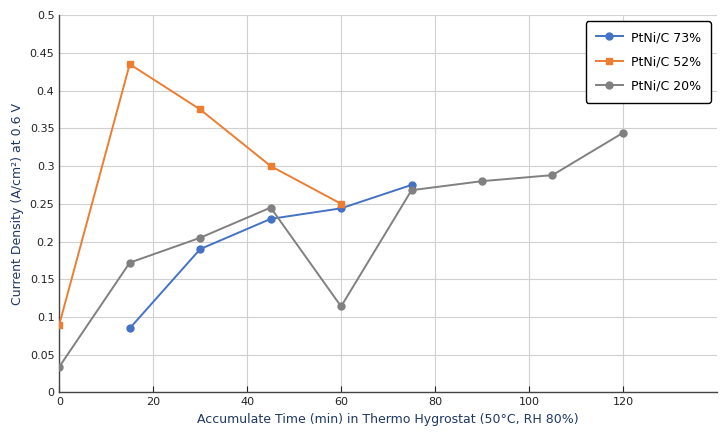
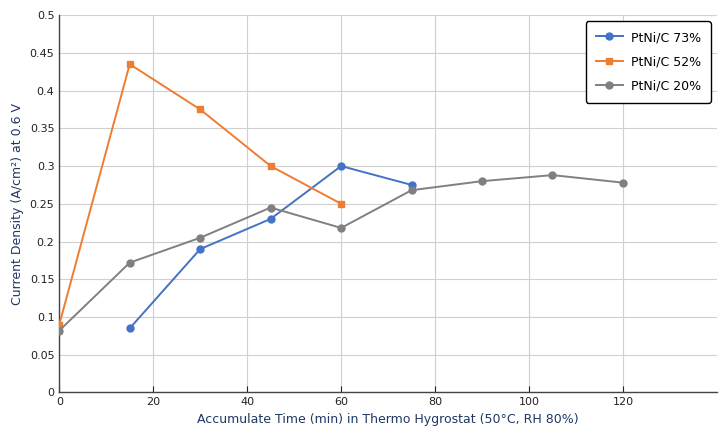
PtNi/C 20%/0: 0.034 -> 0.082
PtNi/C 73%/60: 0.244 -> 0.300
PtNi/C 20%/60: 0.114 -> 0.218
PtNi/C 20%/120: 0.344 -> 0.278
